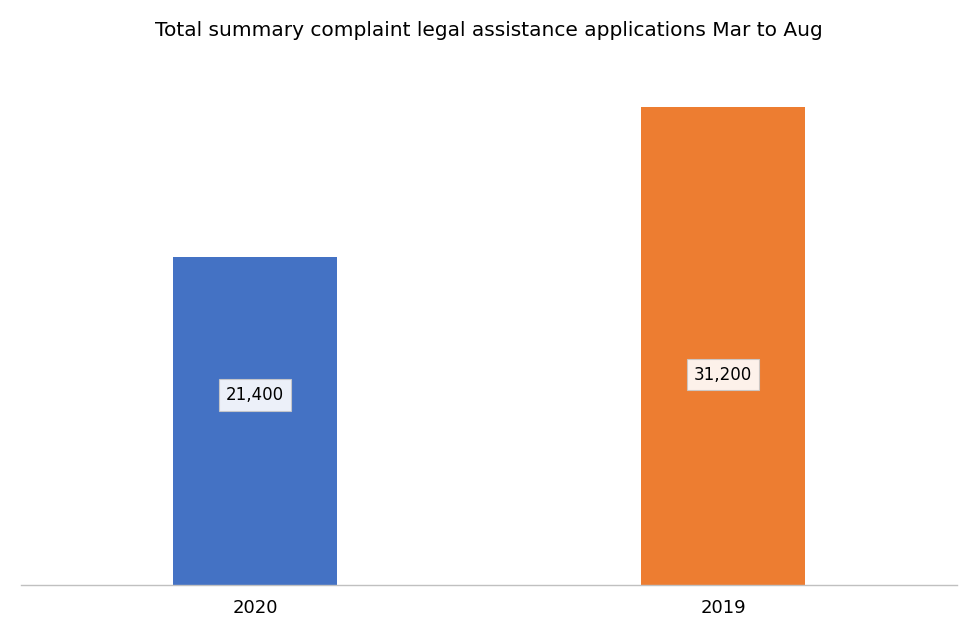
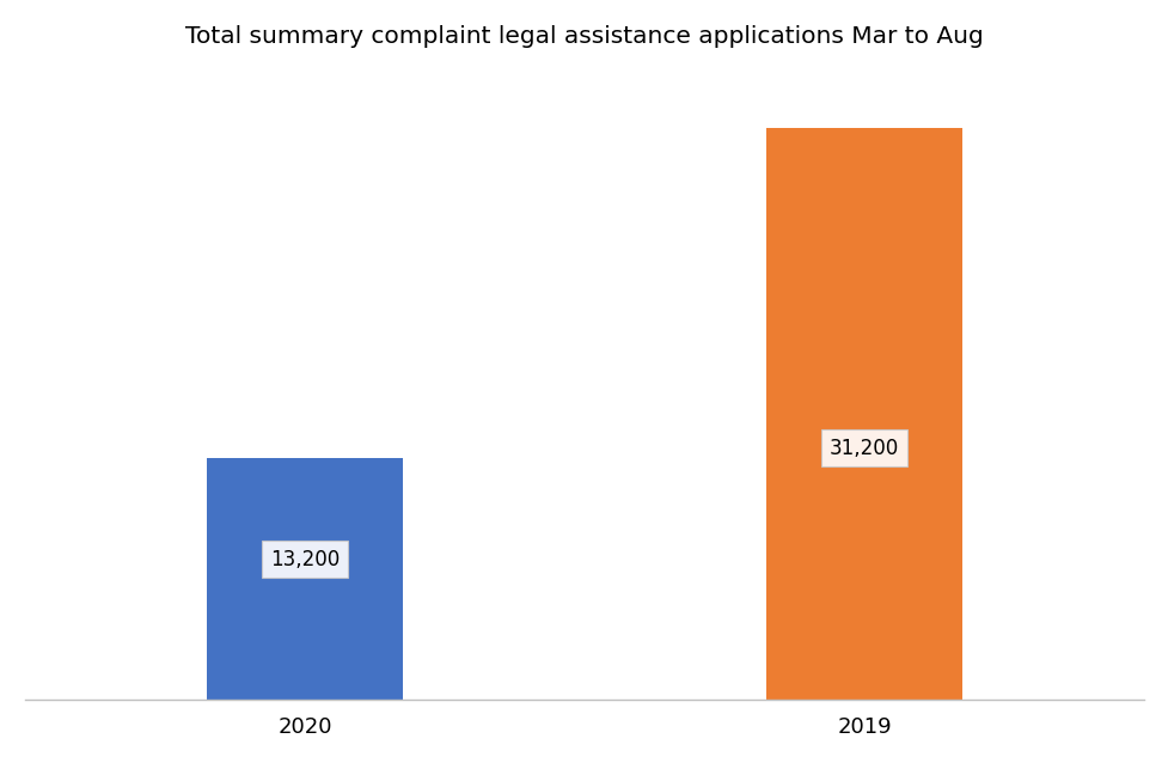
2020: 21,400 -> 13,200
